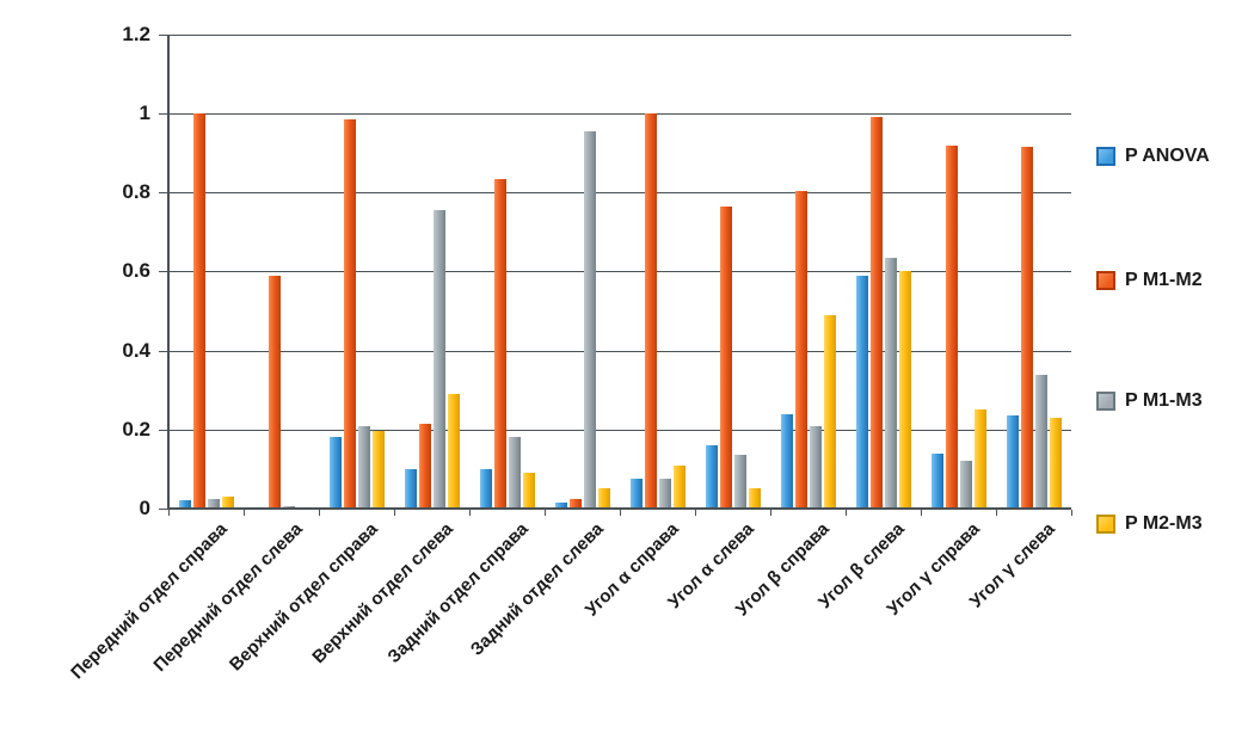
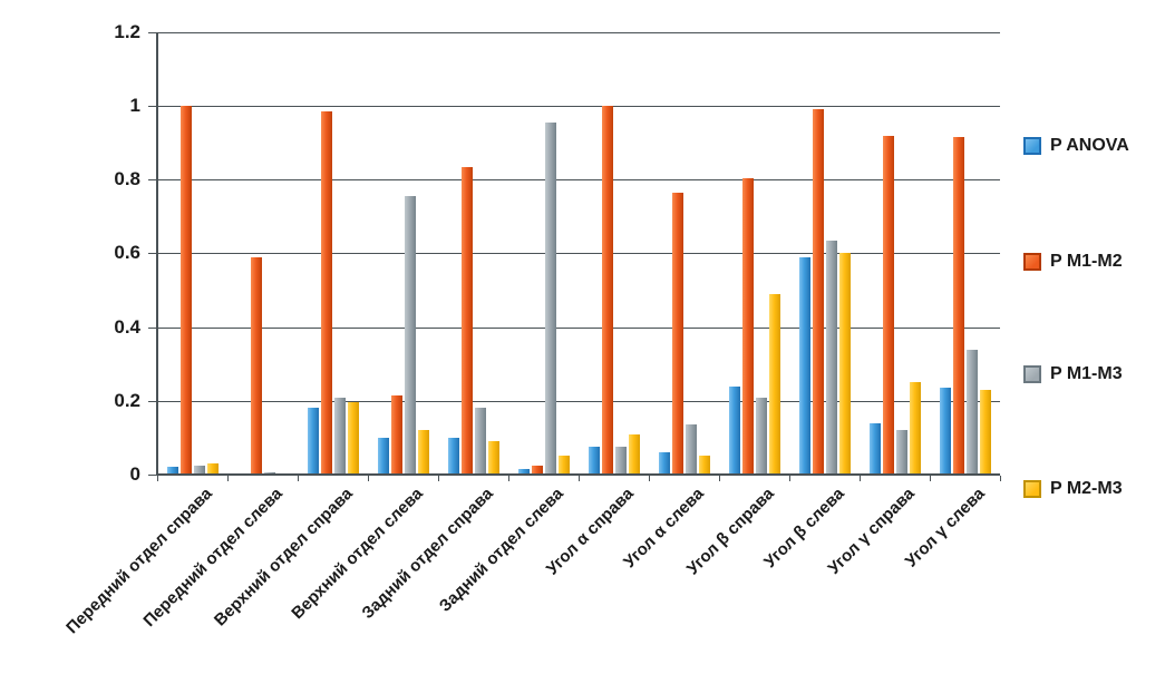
P M2-M3/Верхний отдел слева: 0.29 -> 0.12
P ANOVA/Угол α слева: 0.16 -> 0.06
